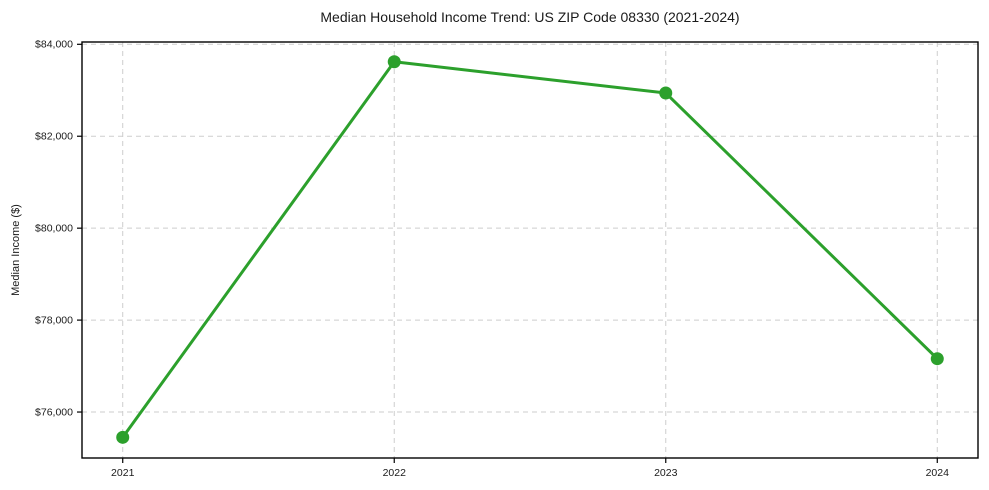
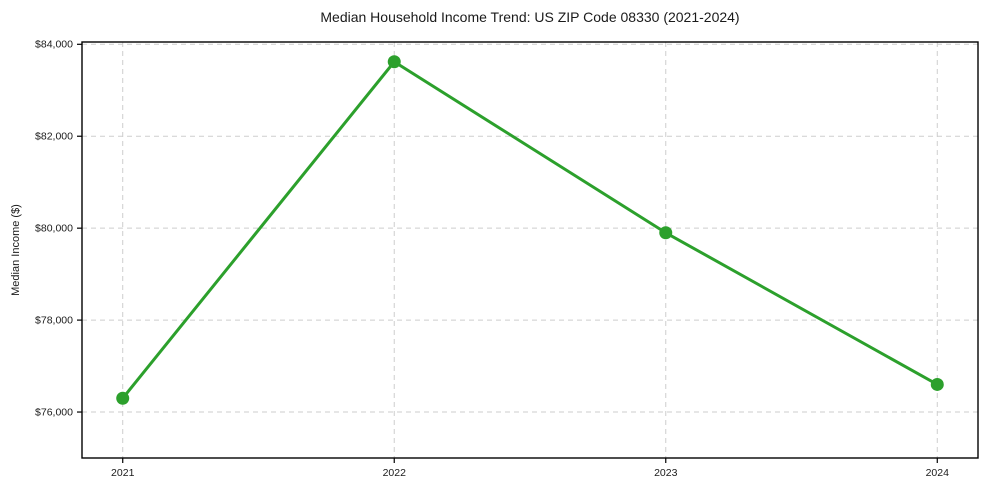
2021: $75400 -> $76300
2023: $82900 -> $79900
2024: $77200 -> $76600
